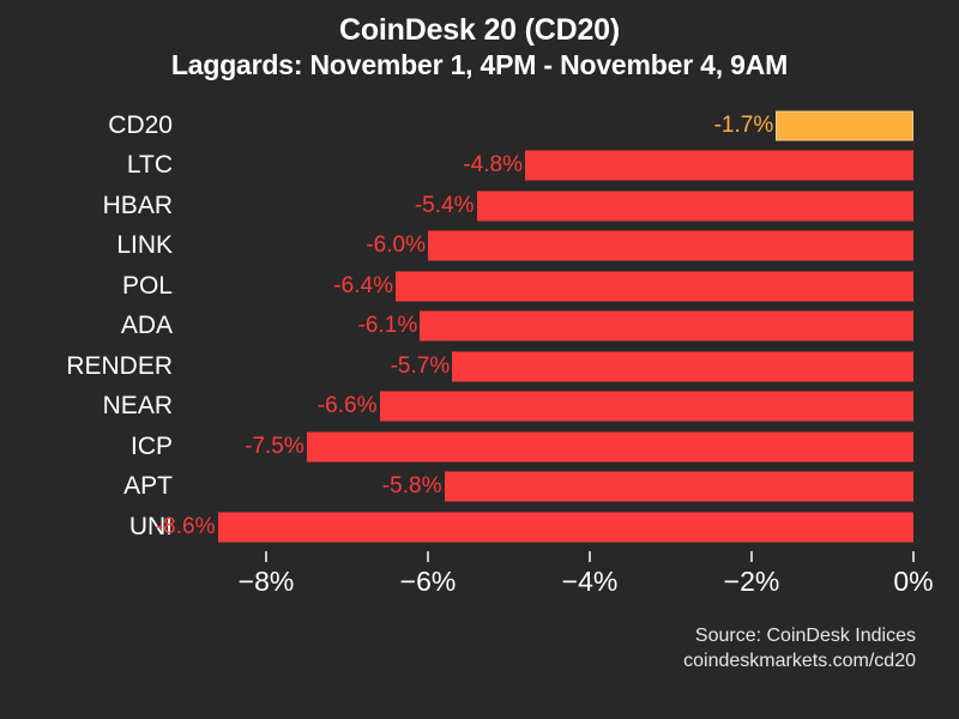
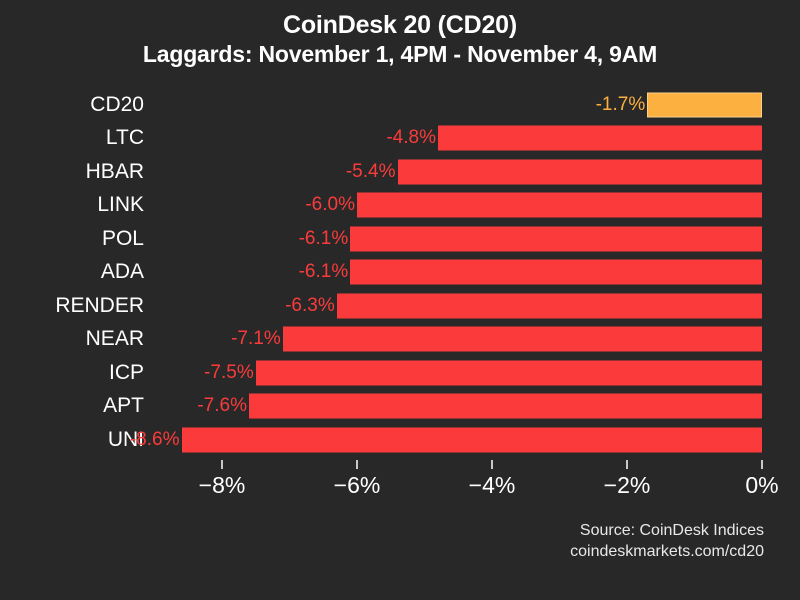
POL: -6.4% -> -6.1%
RENDER: -5.7% -> -6.3%
NEAR: -6.6% -> -7.1%
APT: -5.8% -> -7.6%
